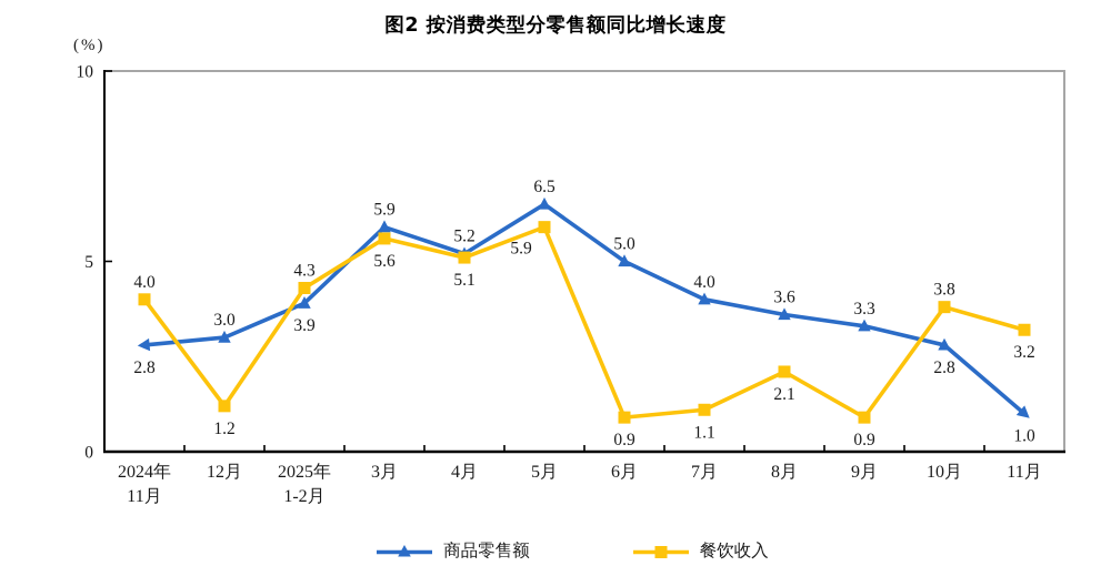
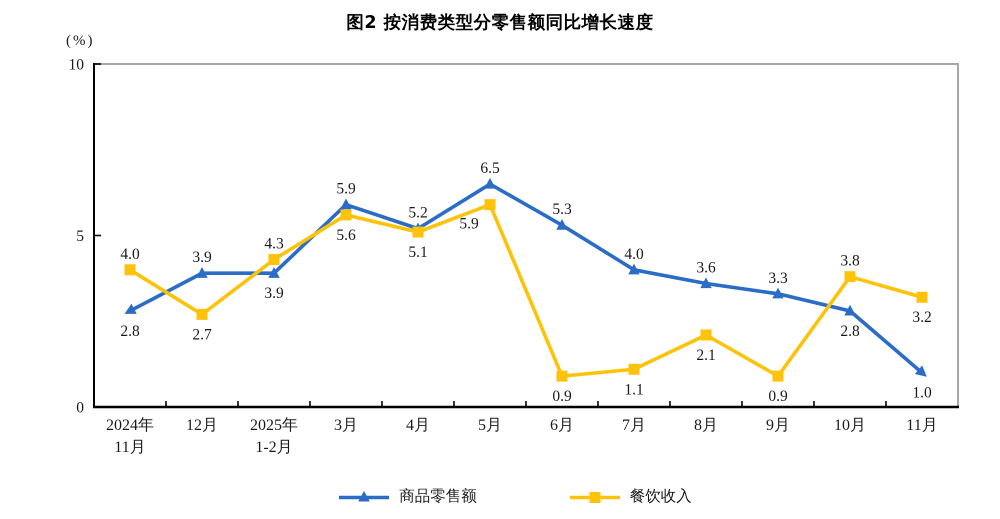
商品零售额/12月: 3.0 -> 3.9
餐饮收入/12月: 1.2 -> 2.7
商品零售额/6月: 5.0 -> 5.3
